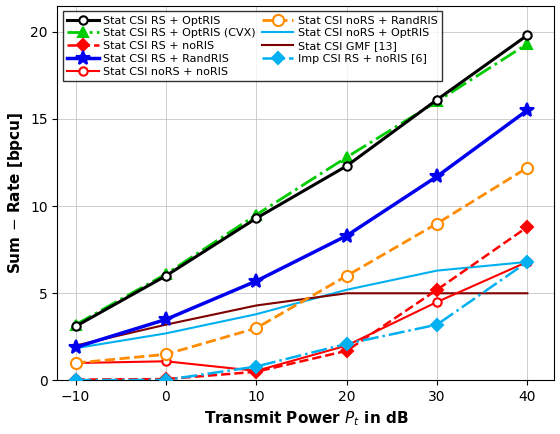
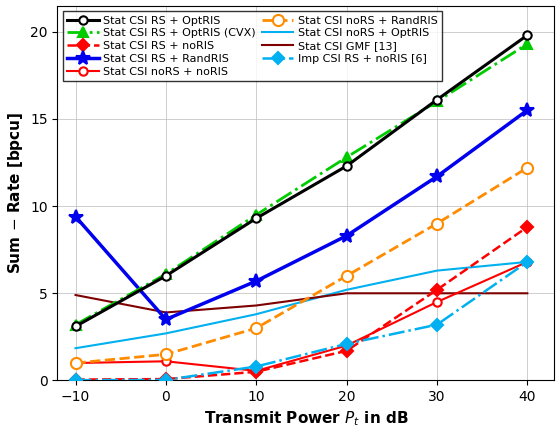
Stat CSI RS + RandRIS/−10: 1.9 -> 9.4
Stat CSI GMF [13]/−10: 2.0 -> 4.9
Stat CSI GMF [13]/0: 3.2 -> 3.9
